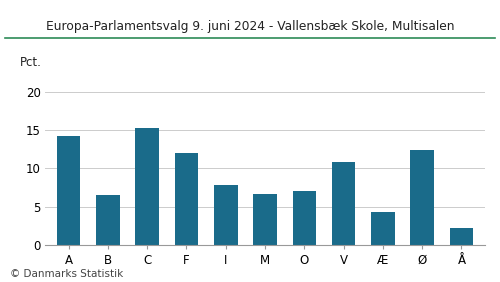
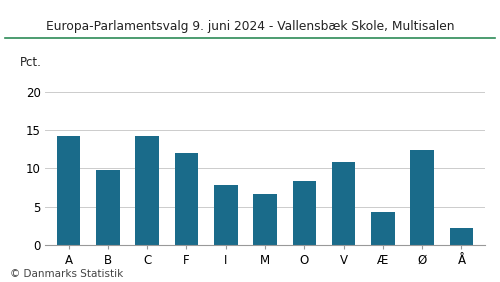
B: 6.6 -> 9.8
C: 15.3 -> 14.2
O: 7.1 -> 8.4
